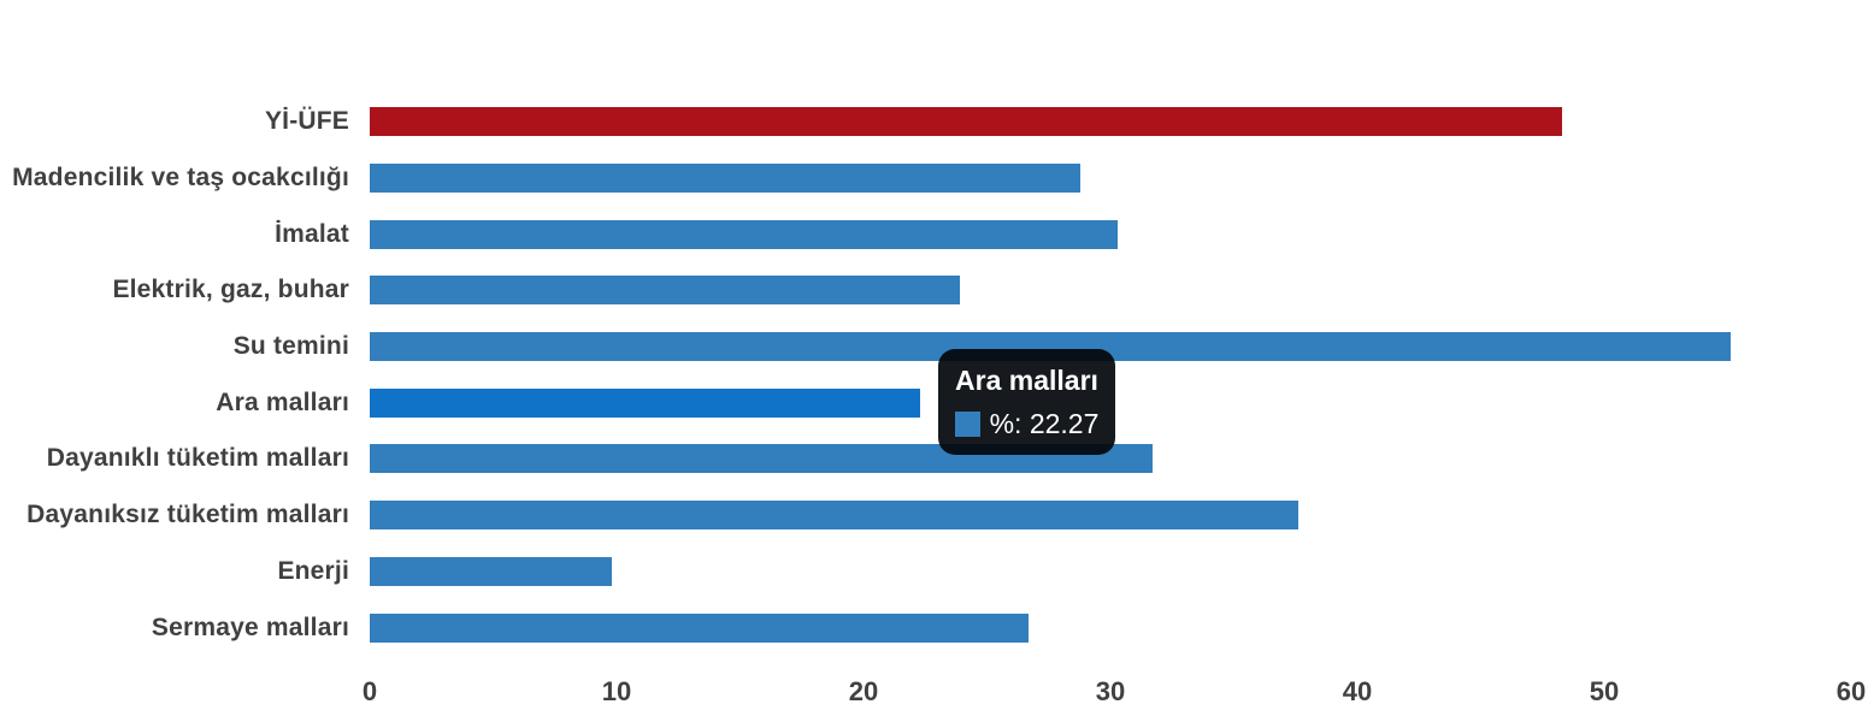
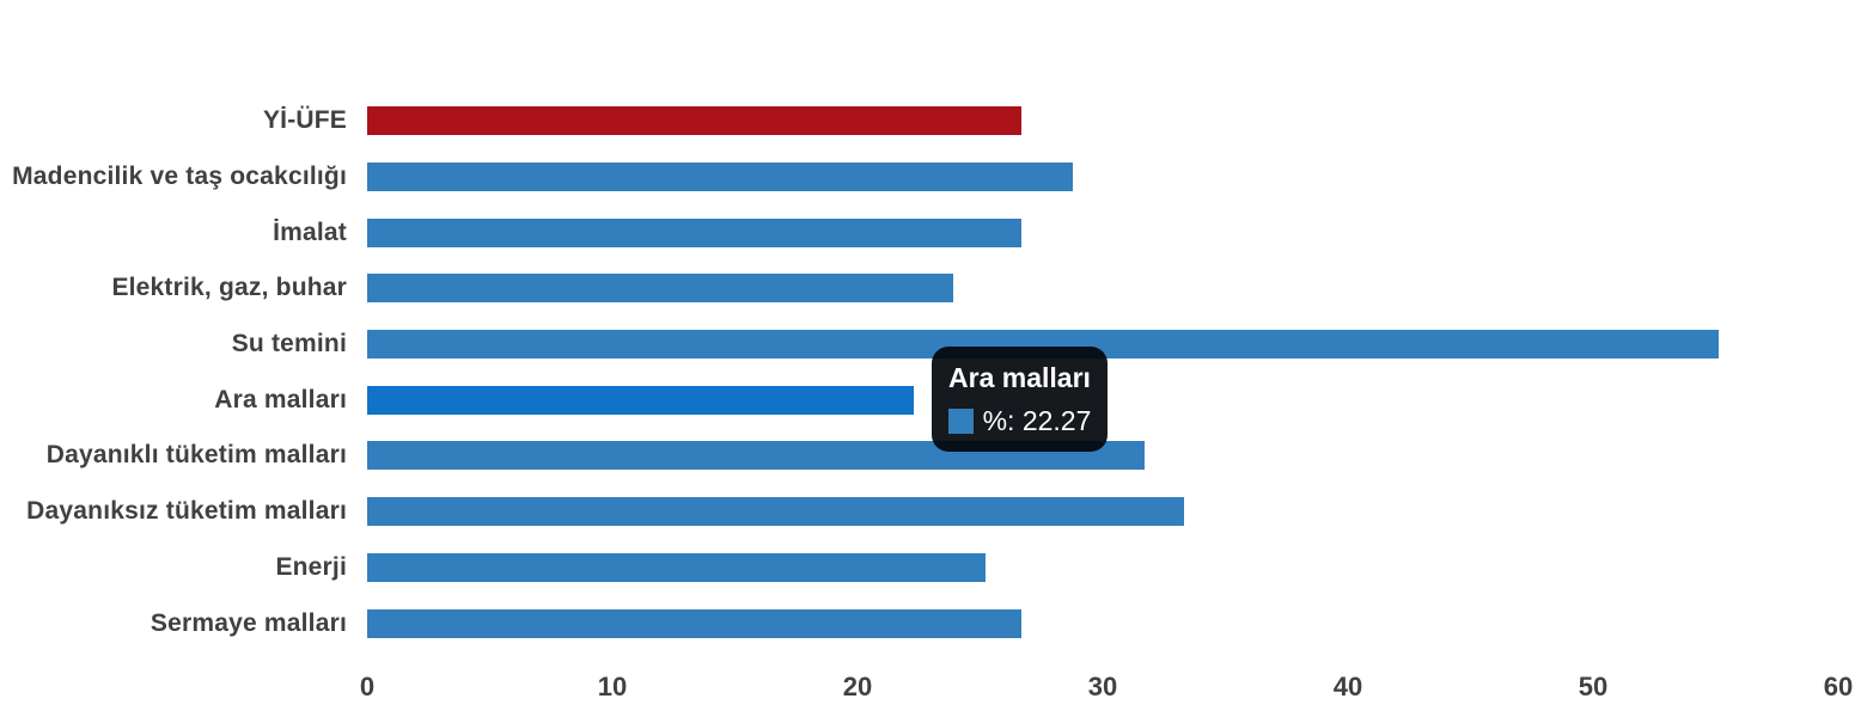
Yİ-ÜFE: 48.3 -> 26.7
İmalat: 30.3 -> 26.7
Dayanıksız tüketim malları: 37.6 -> 33.3
Enerji: 9.8 -> 25.2
